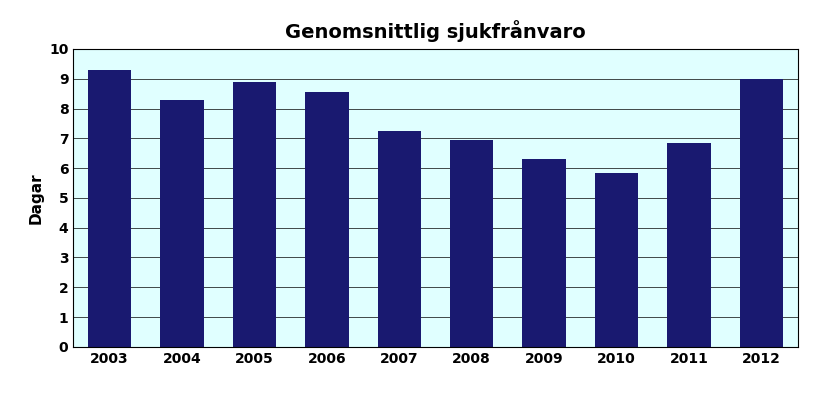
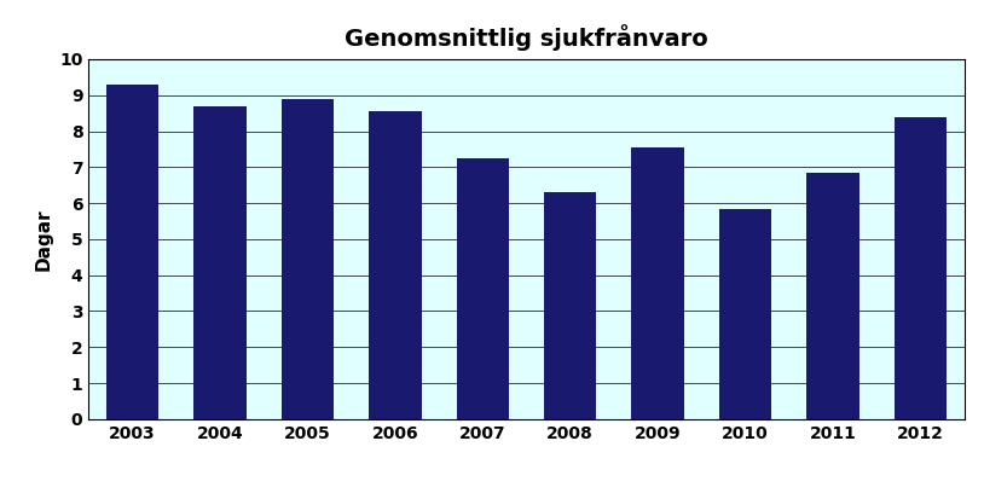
2004: 8.30 -> 8.70
2008: 6.95 -> 6.30
2009: 6.30 -> 7.55
2012: 9.00 -> 8.40
